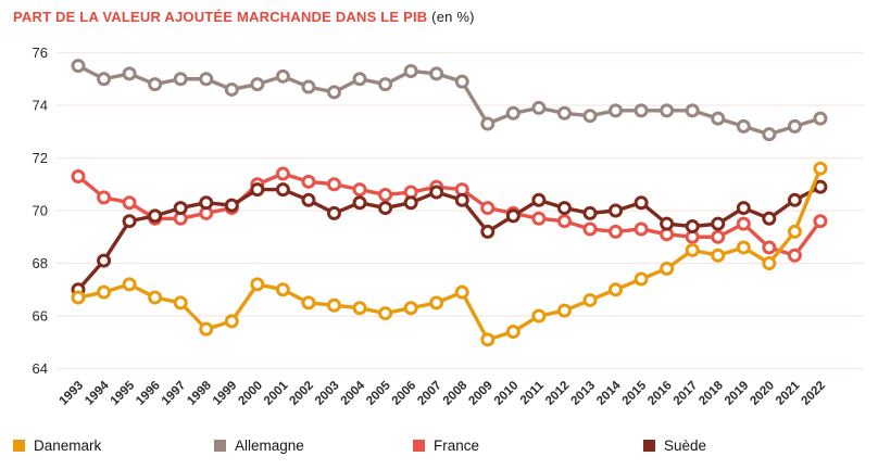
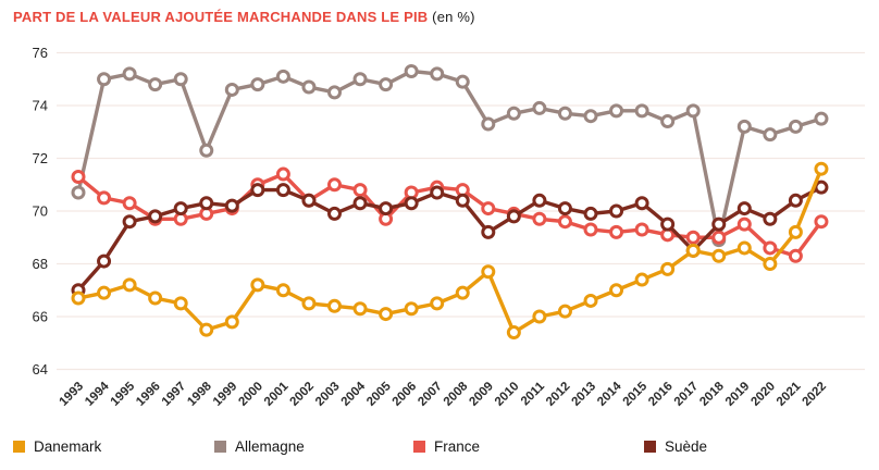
Allemagne/1993: 75.5 -> 70.7
Allemagne/1998: 75.0 -> 72.3
France/2002: 71.1 -> 70.4
France/2005: 70.6 -> 69.7
Danemark/2009: 65.1 -> 67.7
Allemagne/2016: 73.8 -> 73.4
Suède/2017: 69.4 -> 68.5
Allemagne/2018: 73.5 -> 68.9
